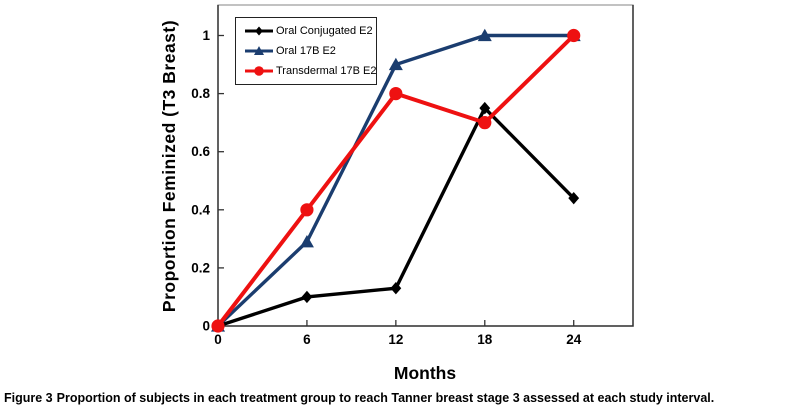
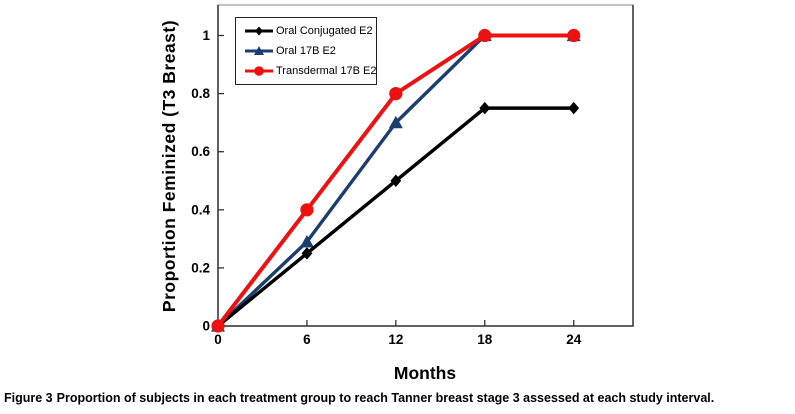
Oral Conjugated E2/6: 0.10 -> 0.25
Oral Conjugated E2/12: 0.13 -> 0.50
Oral 17B E2/12: 0.90 -> 0.70
Transdermal 17B E2/18: 0.7 -> 1.0
Oral Conjugated E2/24: 0.44 -> 0.75
